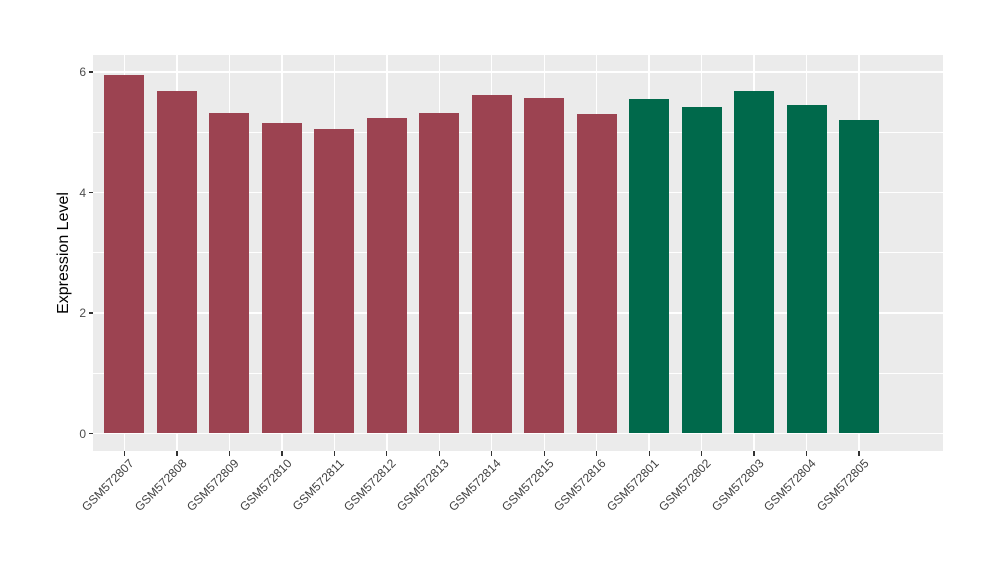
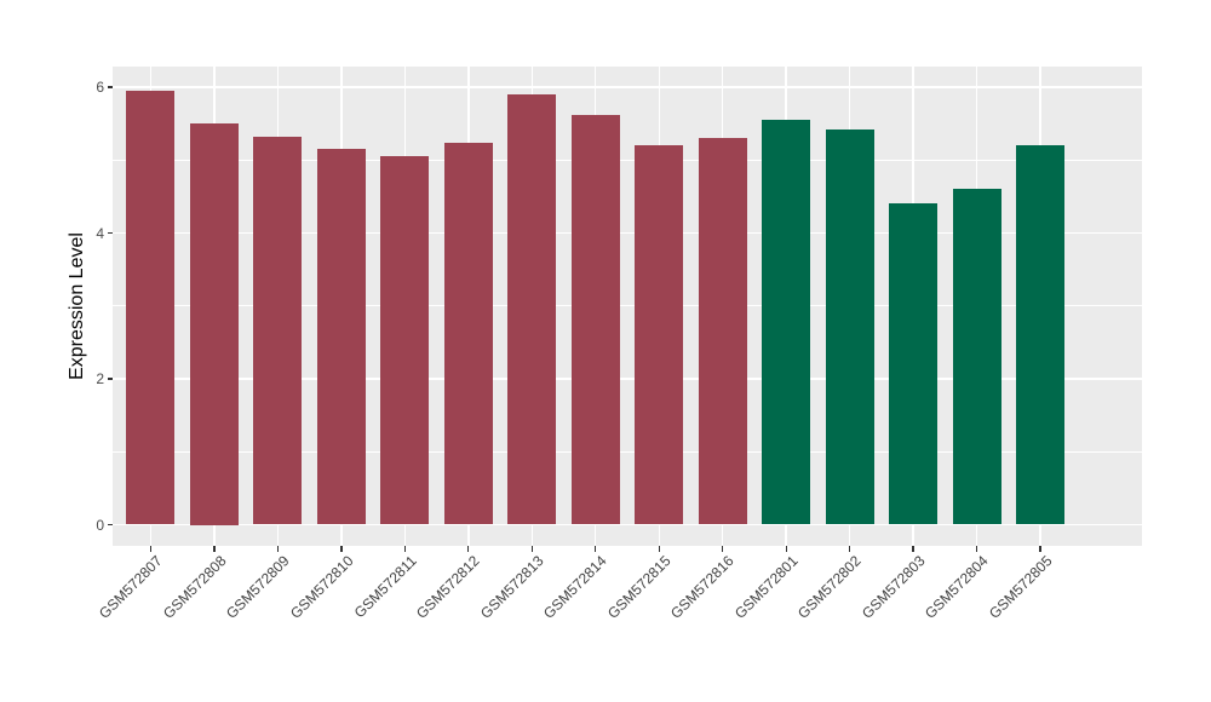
GSM572808: 5.7 -> 5.5
GSM572813: 5.3 -> 5.9
GSM572815: 5.6 -> 5.2
GSM572803: 5.7 -> 4.4
GSM572804: 5.5 -> 4.6
